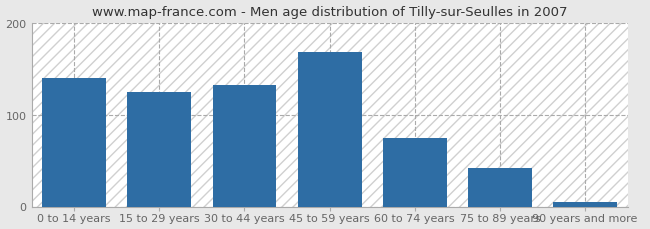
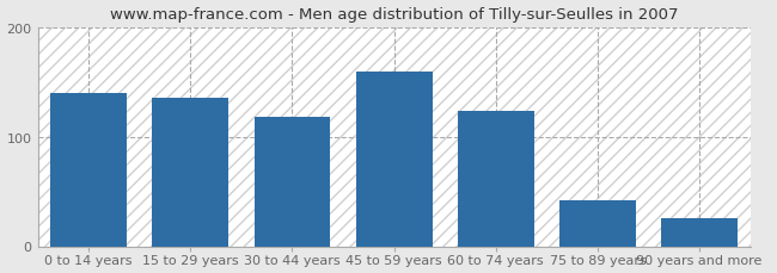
15 to 29 years: 125 -> 136
30 to 44 years: 132 -> 118
45 to 59 years: 168 -> 160
60 to 74 years: 75 -> 124
90 years and more: 5 -> 26
